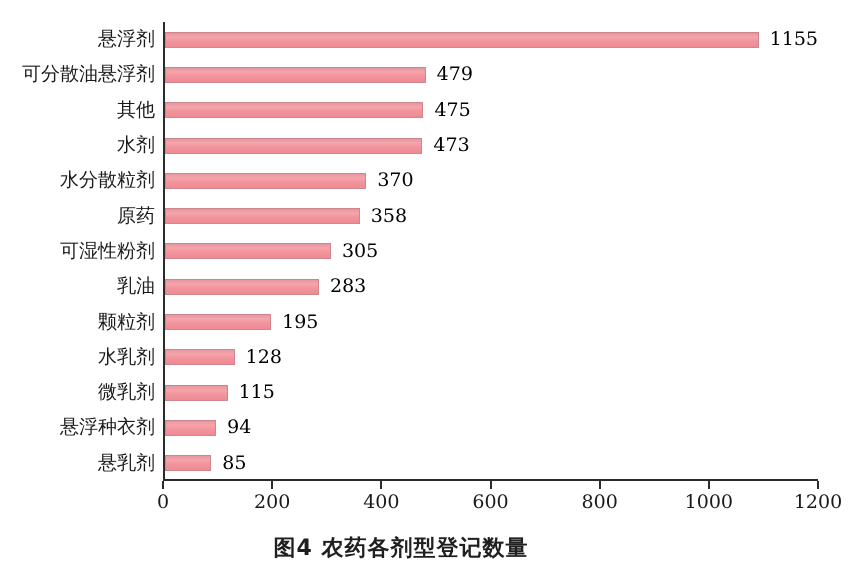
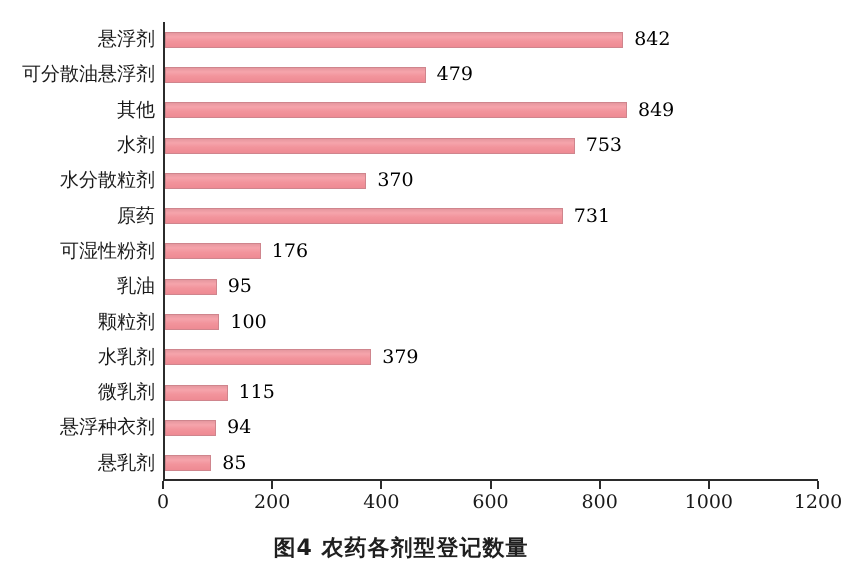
悬浮剂: 1155 -> 842
其他: 475 -> 849
水剂: 473 -> 753
原药: 358 -> 731
可湿性粉剂: 305 -> 176
乳油: 283 -> 95
颗粒剂: 195 -> 100
水乳剂: 128 -> 379
